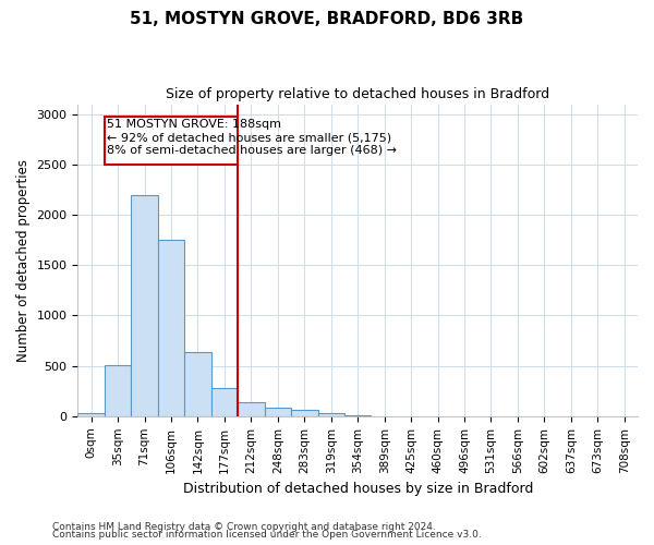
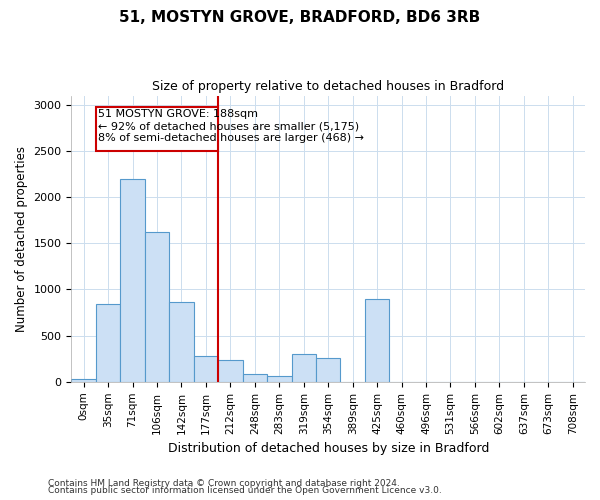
35sqm: 510 -> 840
106sqm: 1750 -> 1620
142sqm: 640 -> 860
212sqm: 140 -> 240
319sqm: 30 -> 300
354sqm: 10 -> 260
425sqm: 0 -> 900
